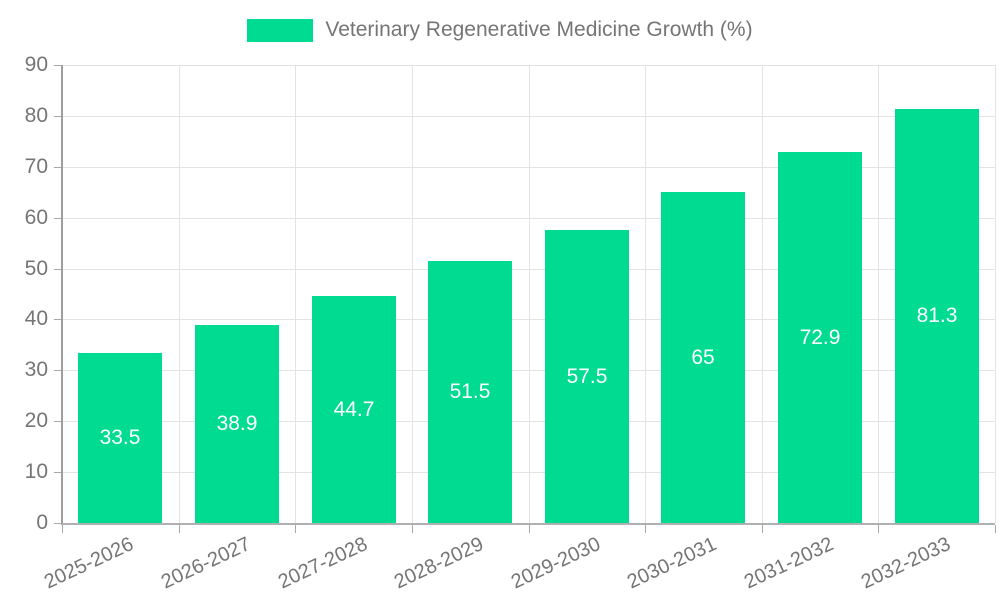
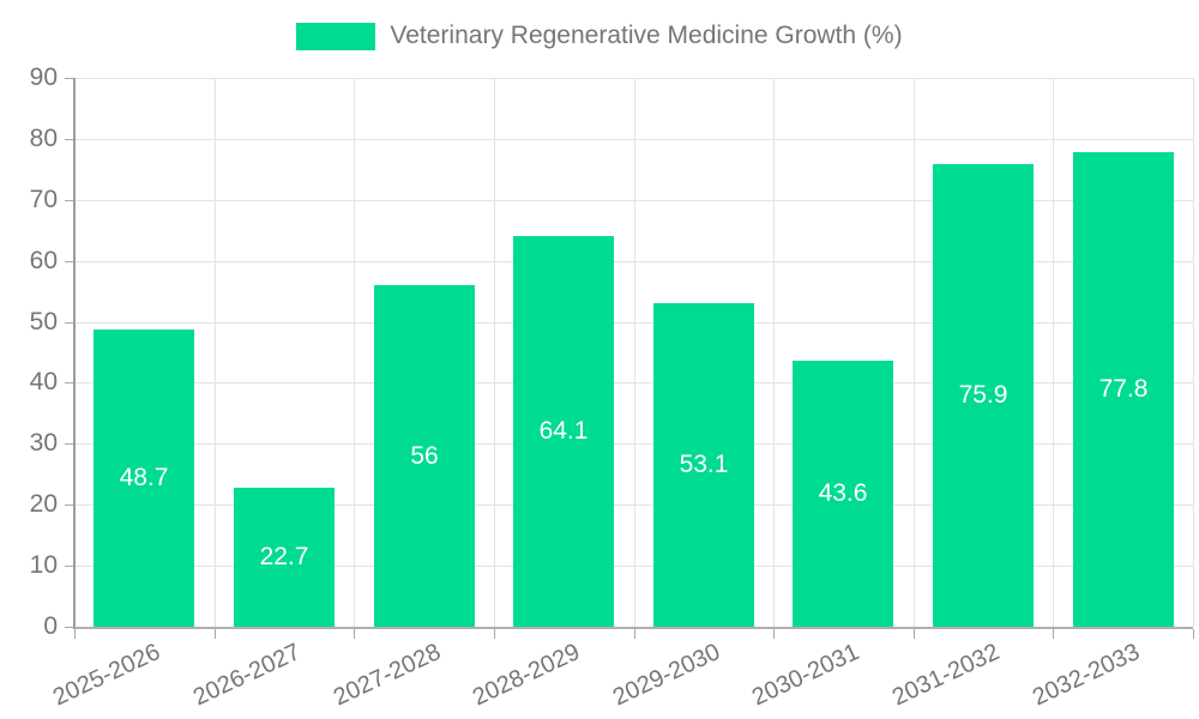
2025-2026: 33.5 -> 48.7
2026-2027: 38.9 -> 22.7
2027-2028: 44.7 -> 56
2028-2029: 51.5 -> 64.1
2029-2030: 57.5 -> 53.1
2030-2031: 65 -> 43.6
2031-2032: 72.9 -> 75.9
2032-2033: 81.3 -> 77.8
